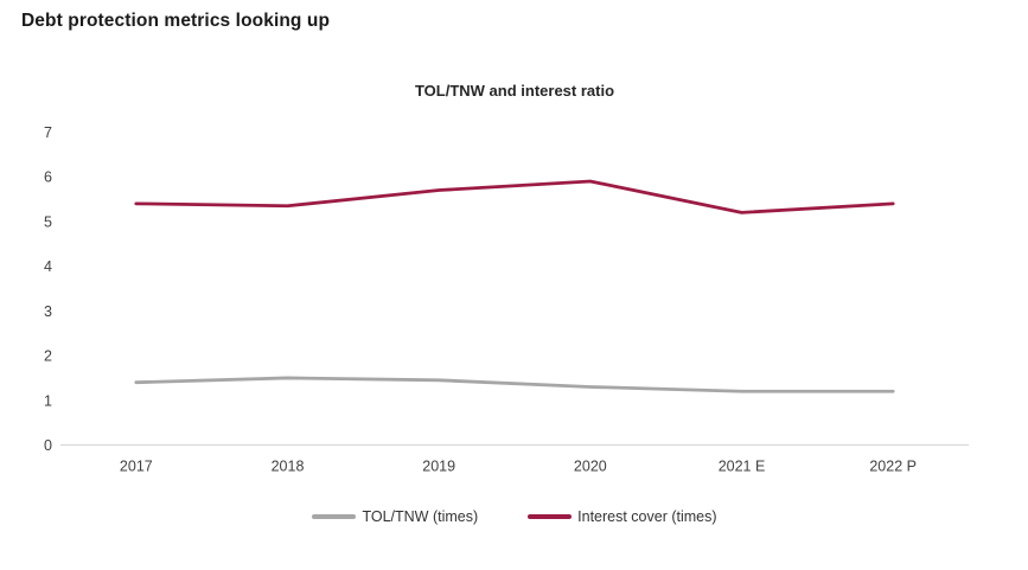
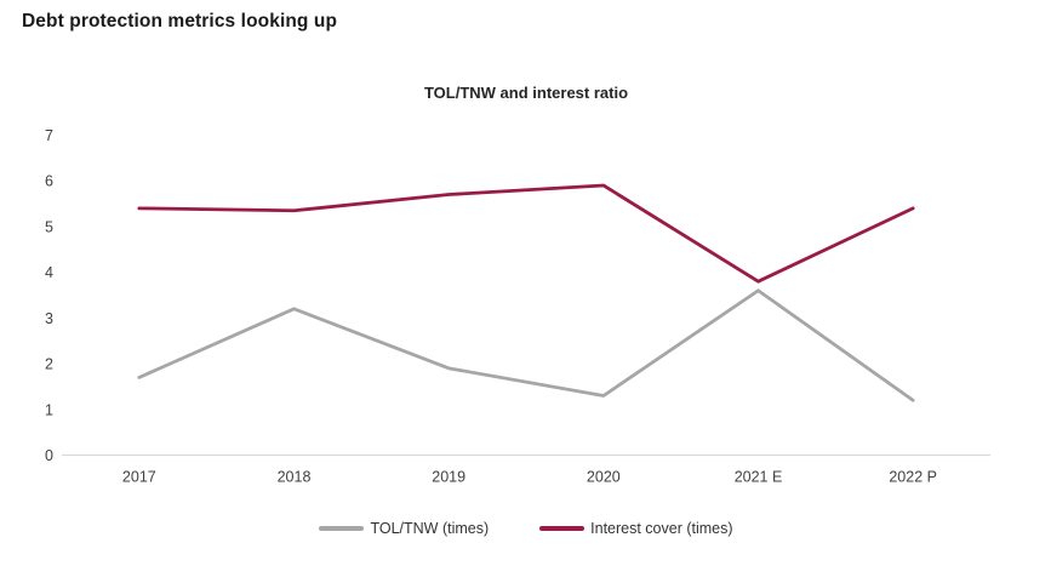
TOL/TNW (times)/2017: 1.4 -> 1.7
TOL/TNW (times)/2018: 1.5 -> 3.2
TOL/TNW (times)/2019: 1.4 -> 1.9
TOL/TNW (times)/2021 E: 1.2 -> 3.6
Interest cover (times)/2021 E: 5.2 -> 3.8
